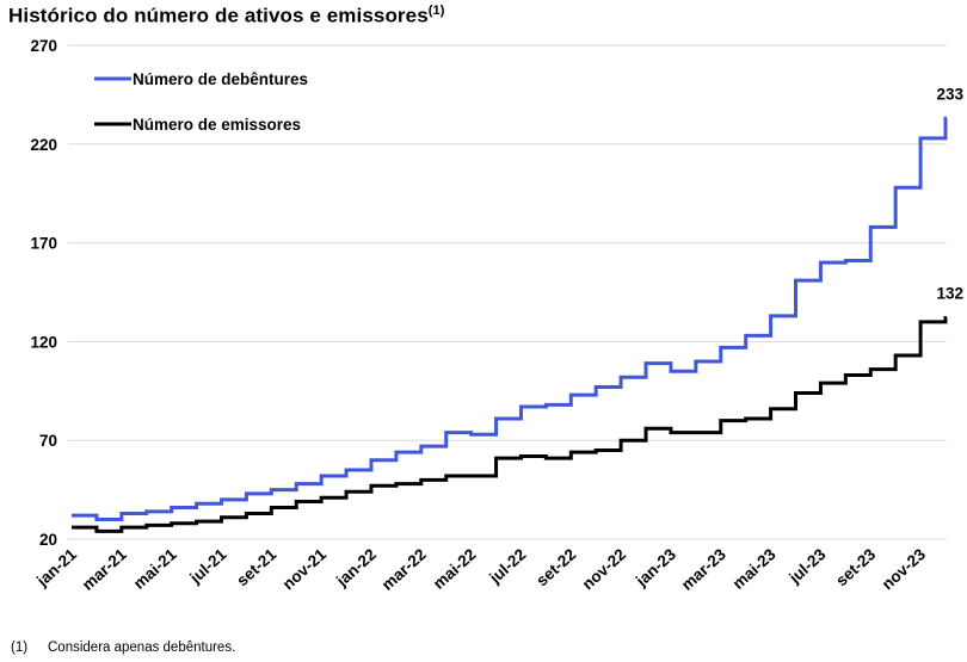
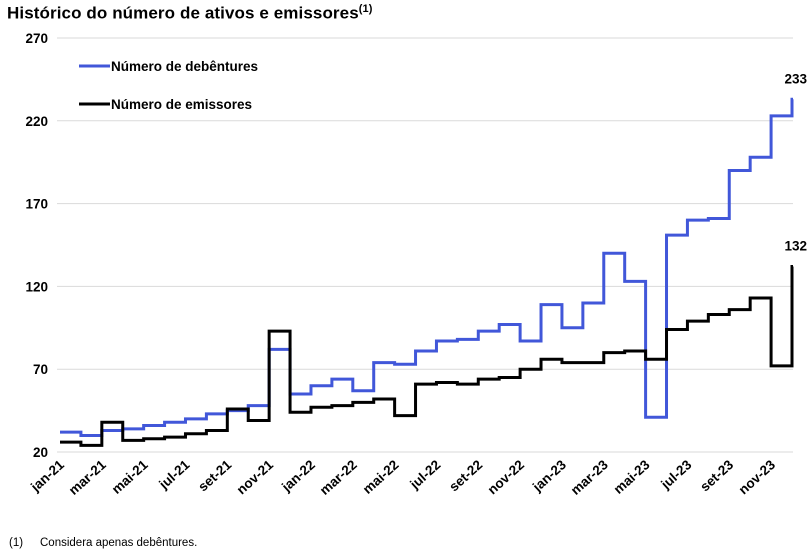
Número de emissores/mar-21: 26 -> 38
Número de emissores/set-21: 36 -> 46
Número de debêntures/nov-21: 52 -> 82
Número de emissores/nov-21: 41 -> 93
Número de debêntures/mar-22: 67 -> 57
Número de emissores/mai-22: 52 -> 42
Número de debêntures/nov-22: 102 -> 87
Número de debêntures/jan-23: 105 -> 95
Número de debêntures/mar-23: 117 -> 140
Número de debêntures/mai-23: 133 -> 41
Número de emissores/mai-23: 86 -> 76
Número de debêntures/set-23: 178 -> 190
Número de emissores/nov-23: 130 -> 72
